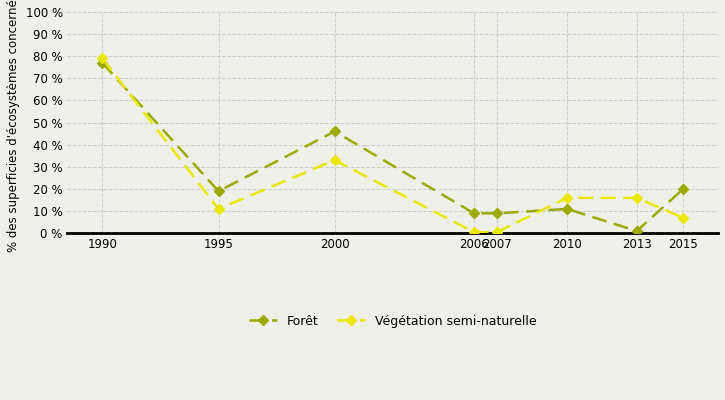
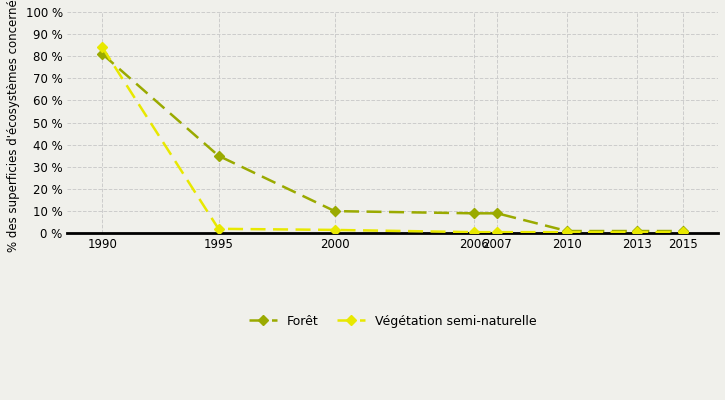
Forêt/1990: 77 % -> 81 %
Végétation semi-naturelle/1990: 79.0 % -> 84.0 %
Forêt/1995: 19 % -> 35 %
Végétation semi-naturelle/1995: 11.0 % -> 2.0 %
Forêt/2000: 46 % -> 10 %
Végétation semi-naturelle/2000: 33.0 % -> 1.5 %
Forêt/2010: 11 % -> 1 %
Végétation semi-naturelle/2010: 16.0 % -> 0.5 %
Végétation semi-naturelle/2013: 16.0 % -> 0.5 %
Forêt/2015: 20 % -> 1 %
Végétation semi-naturelle/2015: 7.0 % -> 0.5 %
